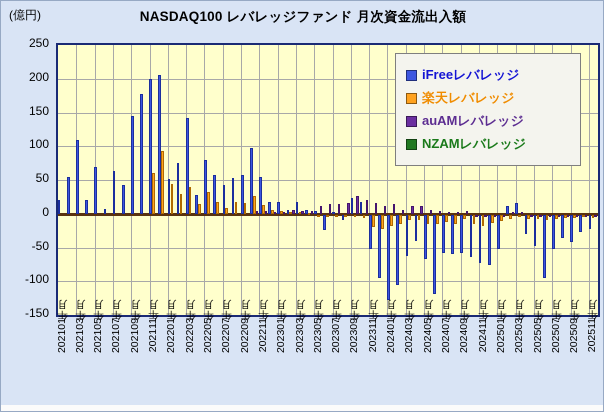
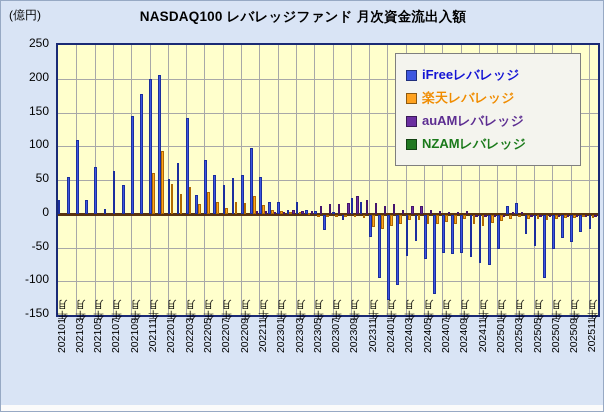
iFreeレバレッジ/2023年11月: -50 -> -30
